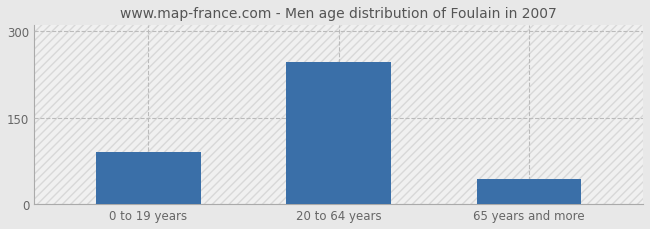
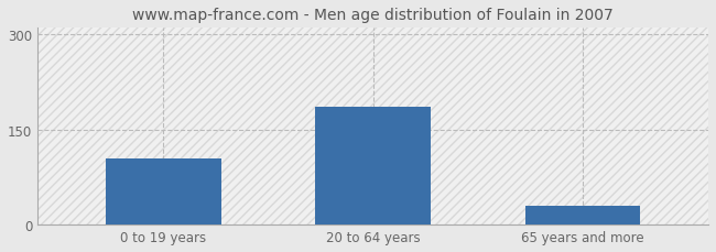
0 to 19 years: 90 -> 105
20 to 64 years: 246 -> 185
65 years and more: 44 -> 30
